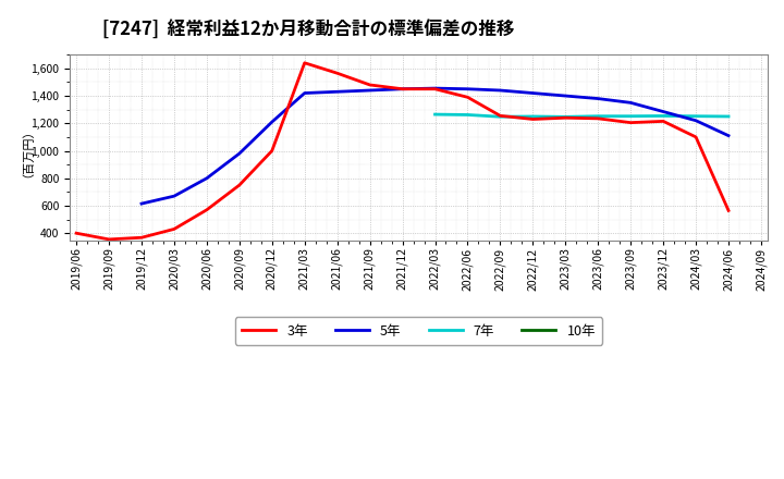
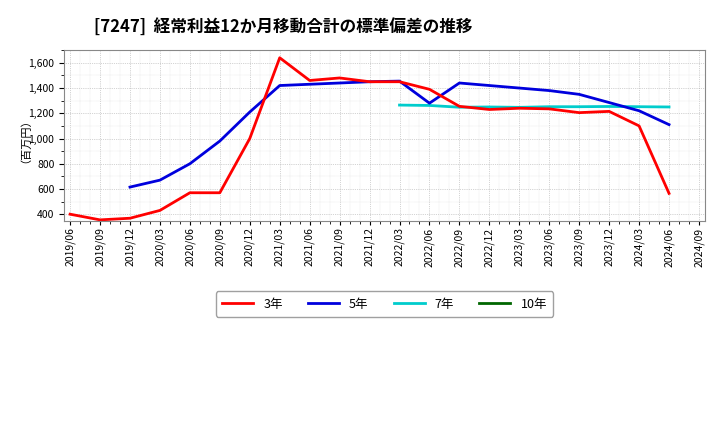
3年/2020/09: 750 -> 570
3年/2021/06: 1,560 -> 1,460
5年/2022/06: 1,450 -> 1,280
